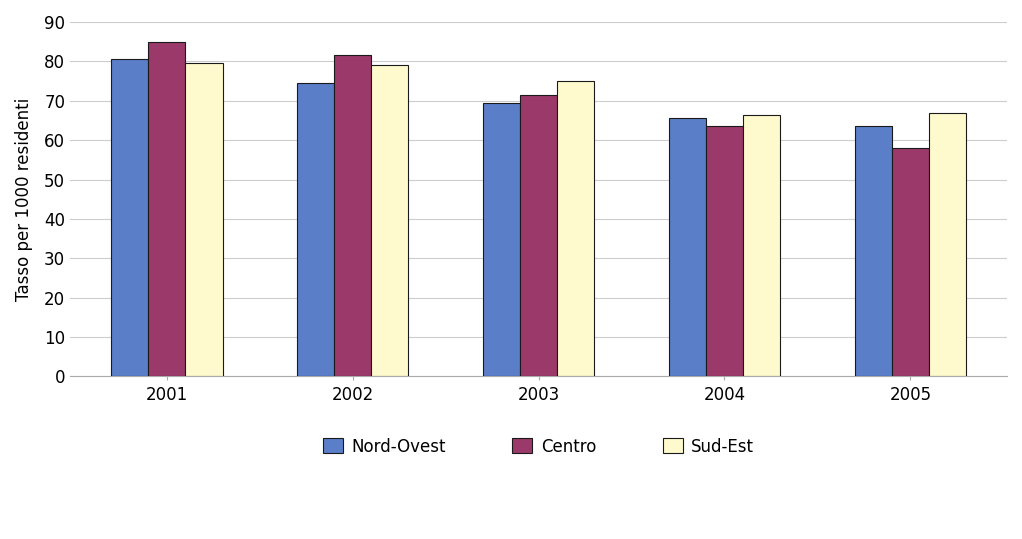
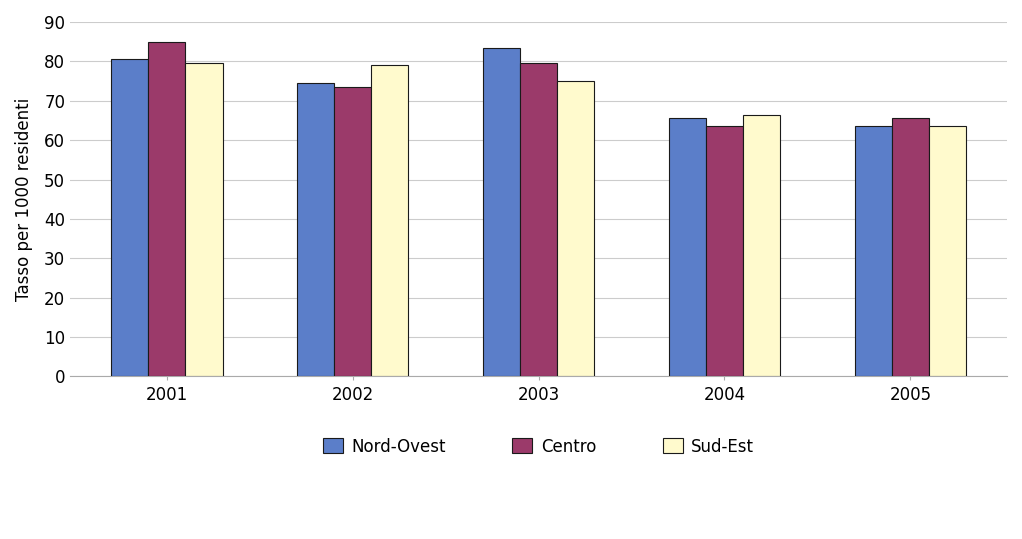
Centro/2002: 81.5 -> 73.5
Nord-Ovest/2003: 69.5 -> 83.5
Centro/2003: 71.5 -> 79.5
Centro/2005: 58.0 -> 65.5
Sud-Est/2005: 67.0 -> 63.5
